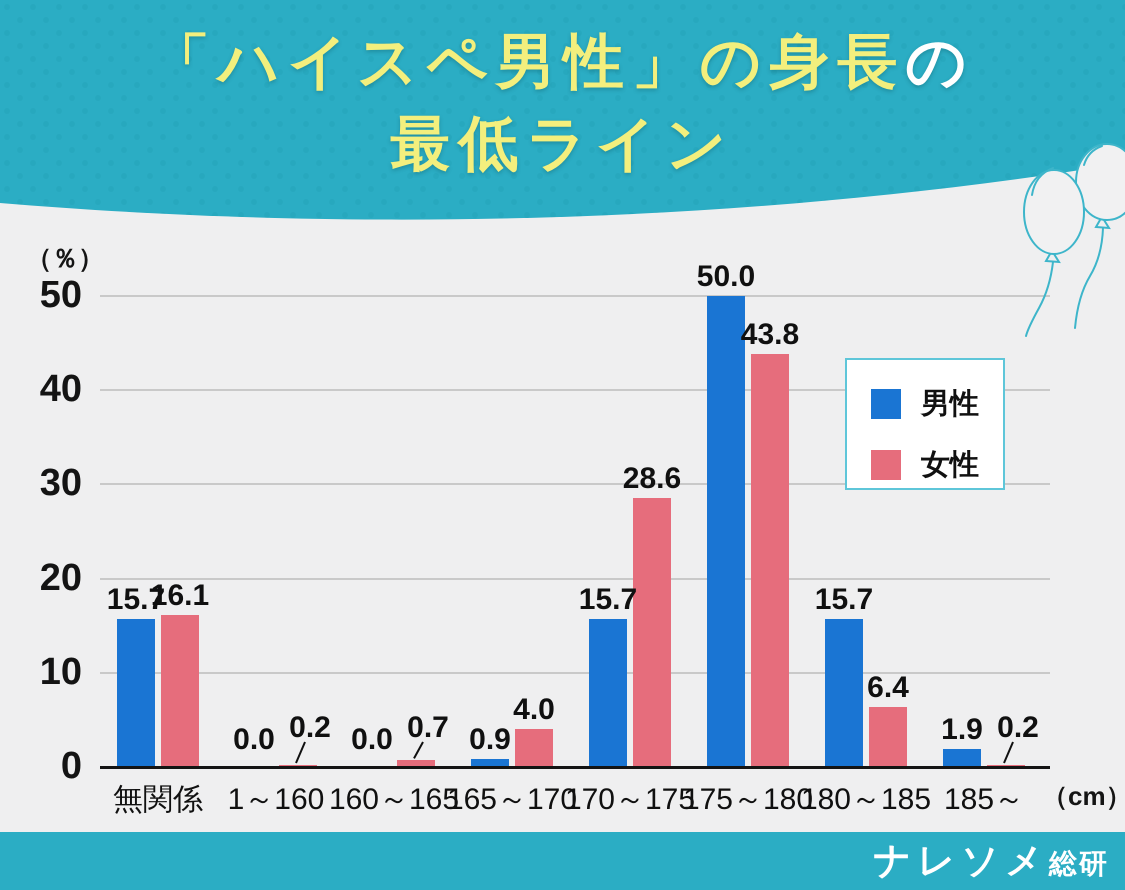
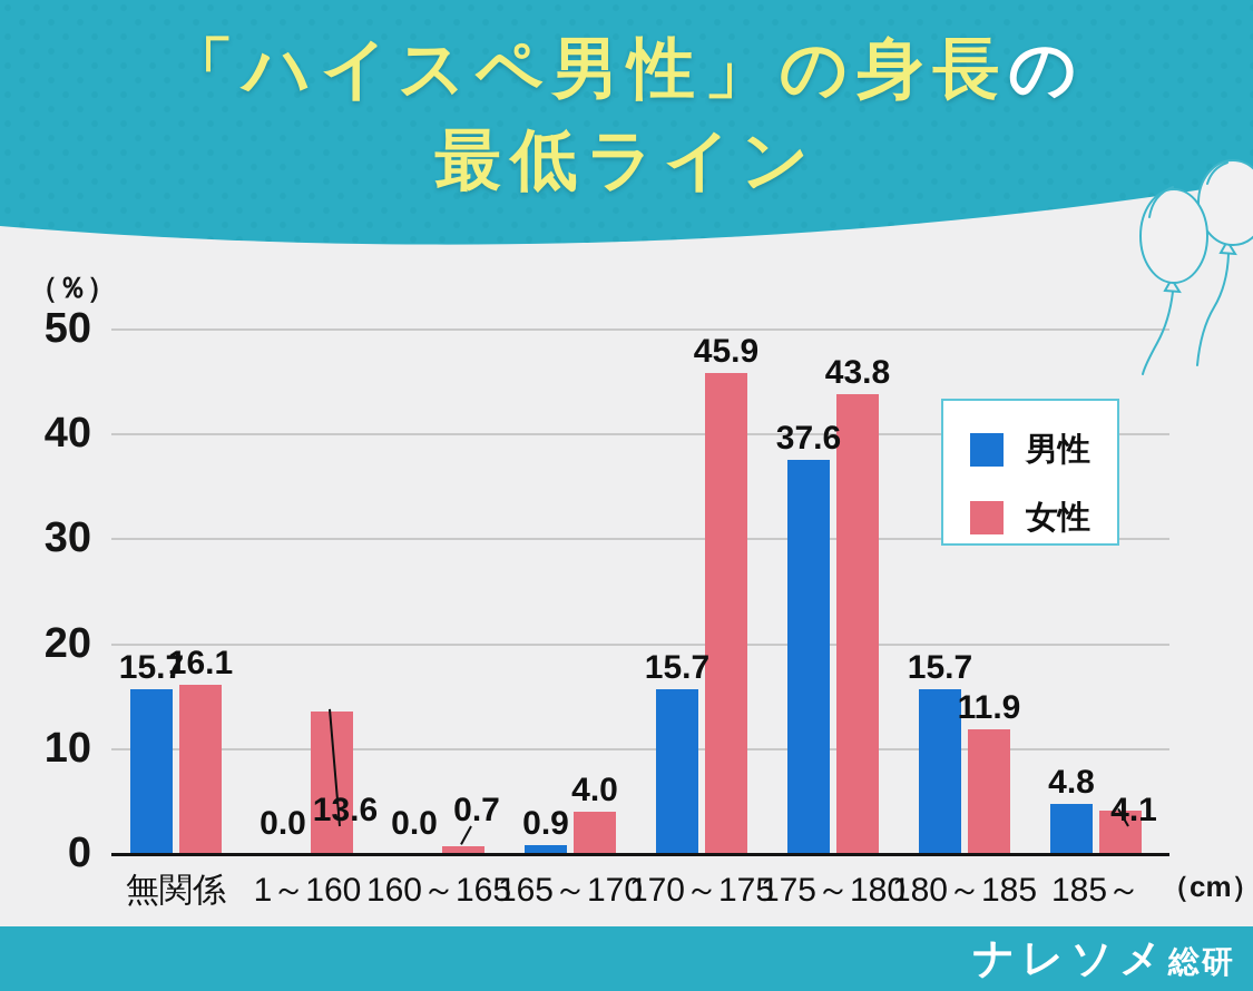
女性/1～160: 0.2 -> 13.6
女性/170～175: 28.6 -> 45.9
男性/175～180: 50.0 -> 37.6
女性/180～185: 6.4 -> 11.9
男性/185～: 1.9 -> 4.8
女性/185～: 0.2 -> 4.1
